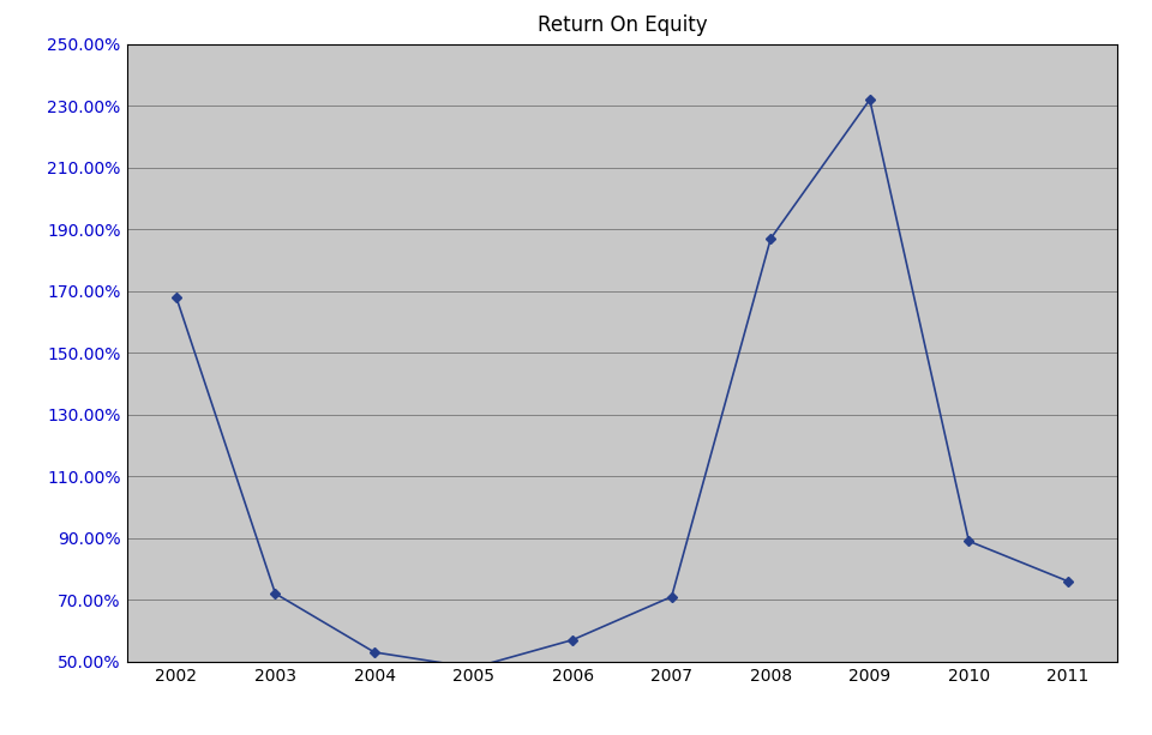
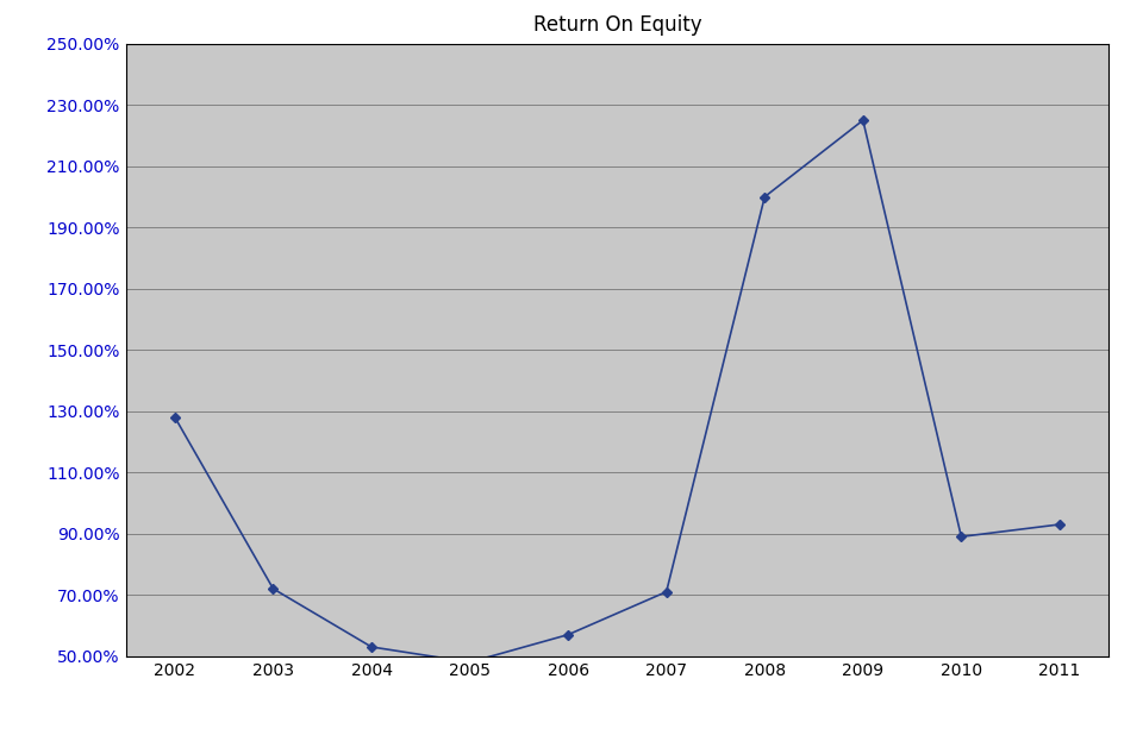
2002: 168% -> 128%
2008: 187% -> 200%
2009: 232% -> 225%
2011: 76% -> 93%
